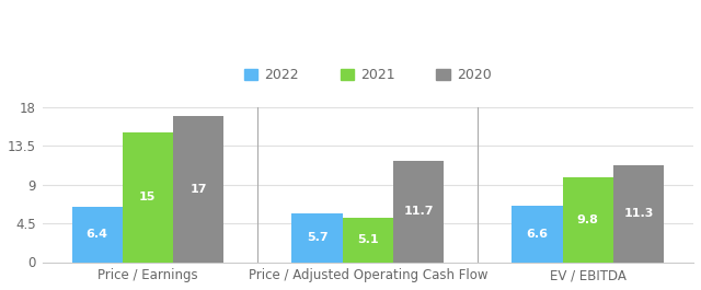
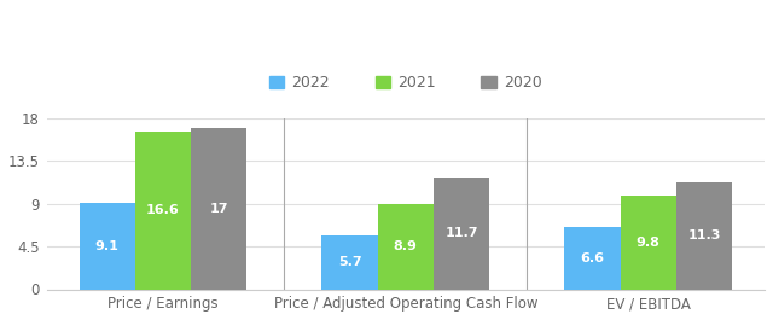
2022/Price / Earnings: 6.4 -> 9.1
2021/Price / Earnings: 15 -> 16.6
2021/Price / Adjusted Operating Cash Flow: 5.1 -> 8.9
